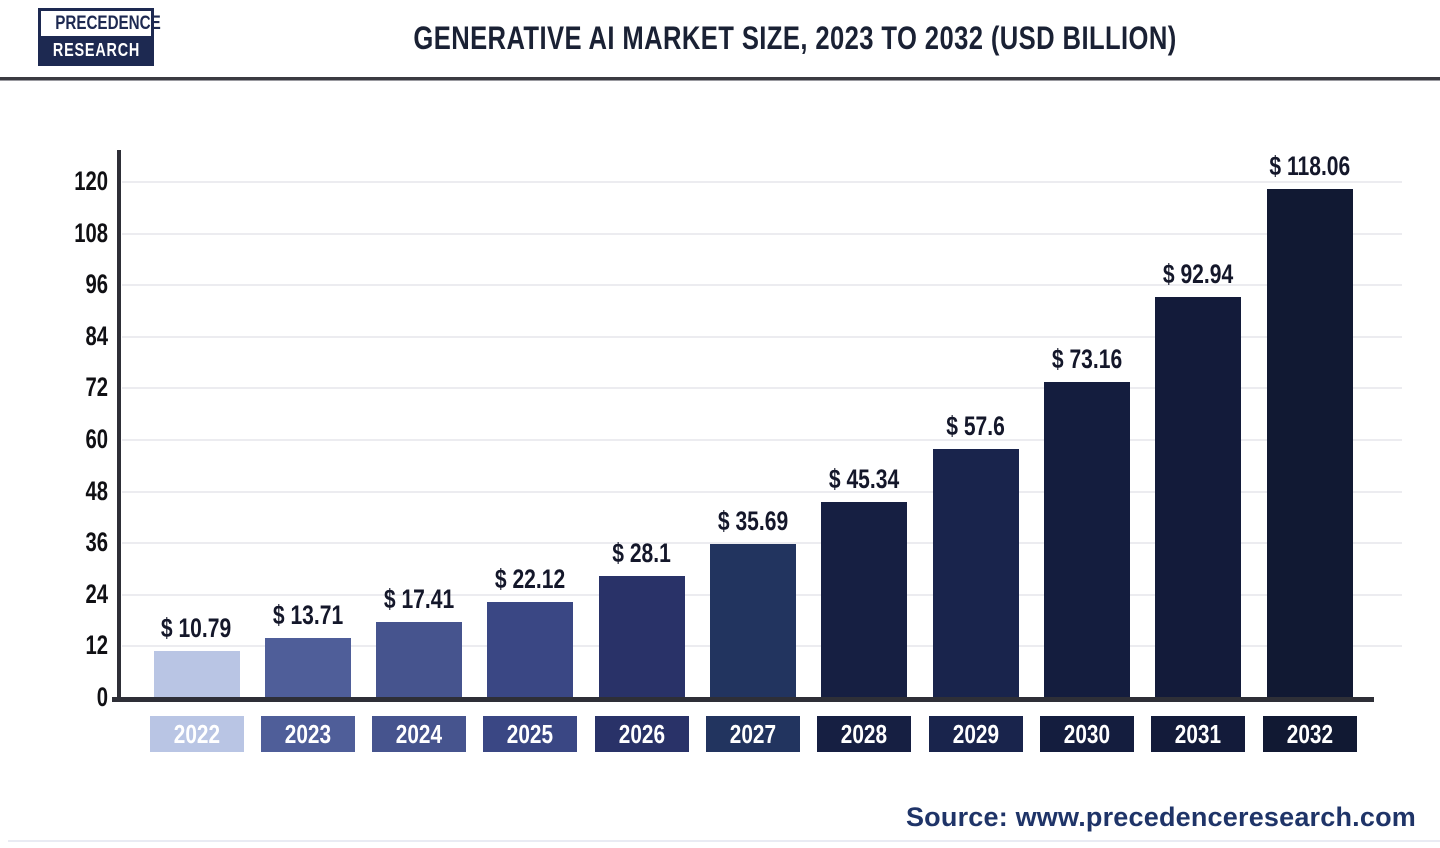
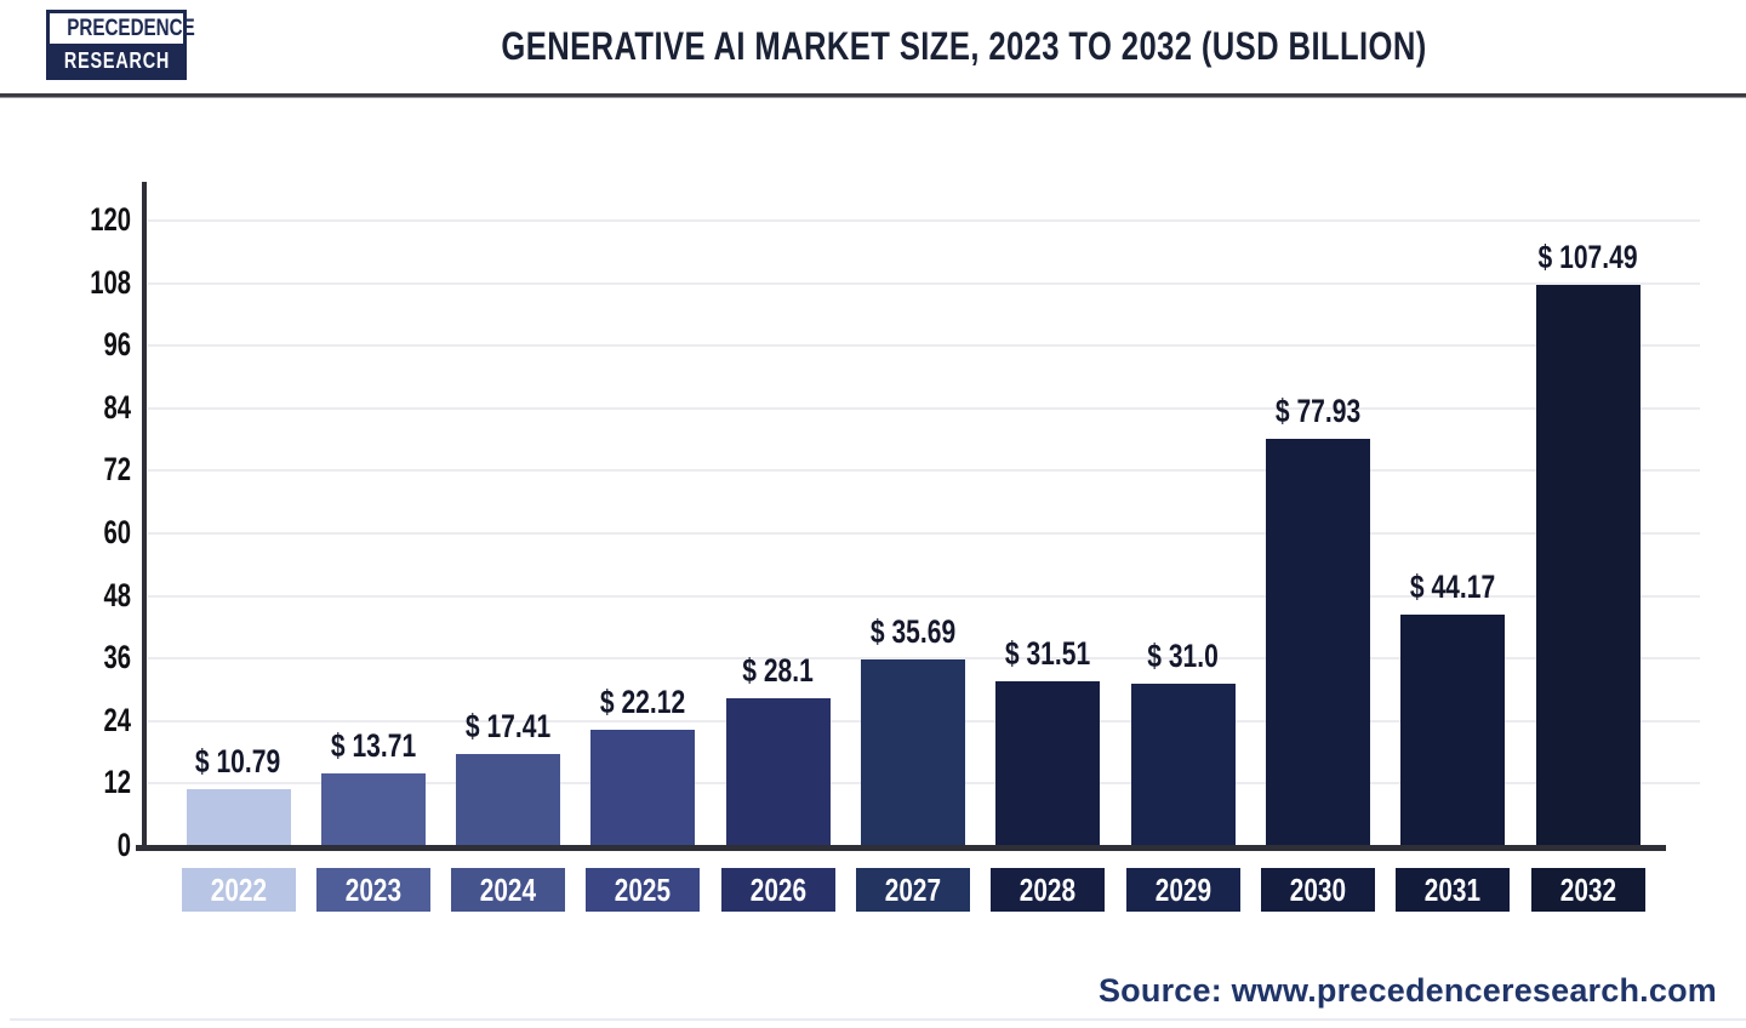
2028: 45.34 -> 31.51
2029: 57.6 -> 31.0
2030: 73.16 -> 77.93
2031: 92.94 -> 44.17
2032: 118.06 -> 107.49
